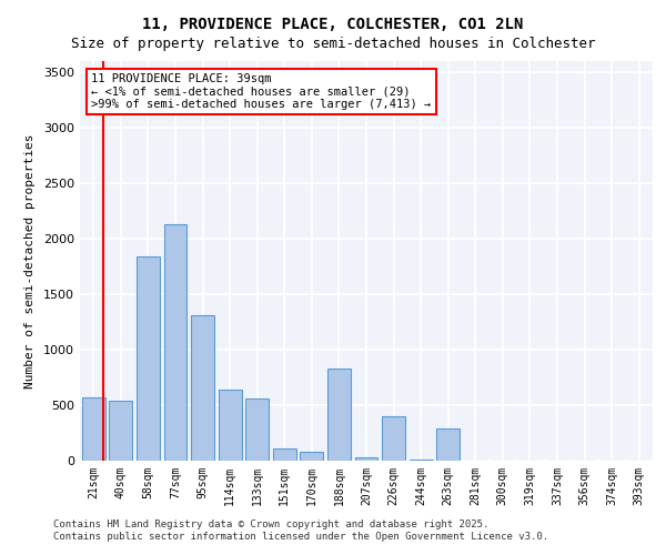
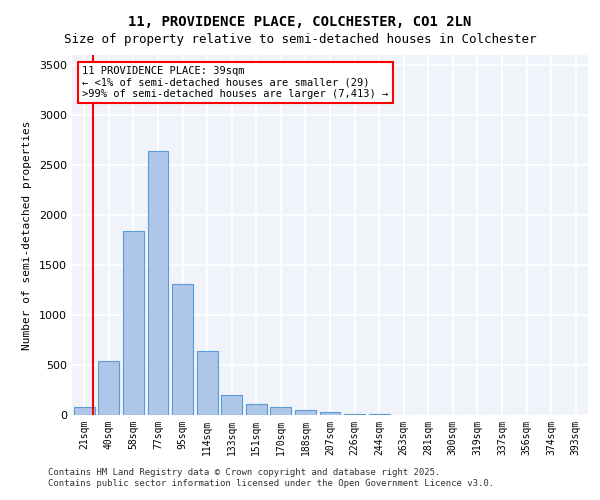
21sqm: 570 -> 80
77sqm: 2130 -> 2640
133sqm: 560 -> 200
188sqm: 830 -> 60
226sqm: 400 -> 20
263sqm: 290 -> 0
